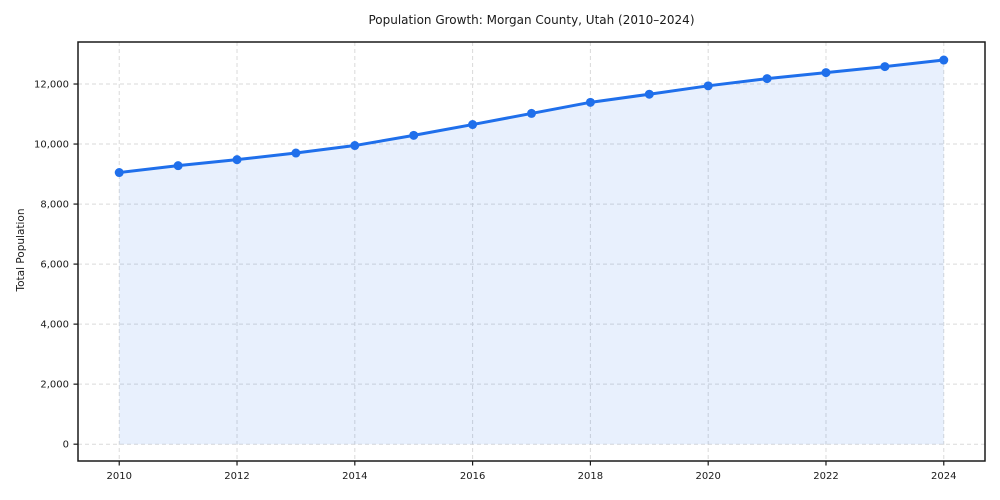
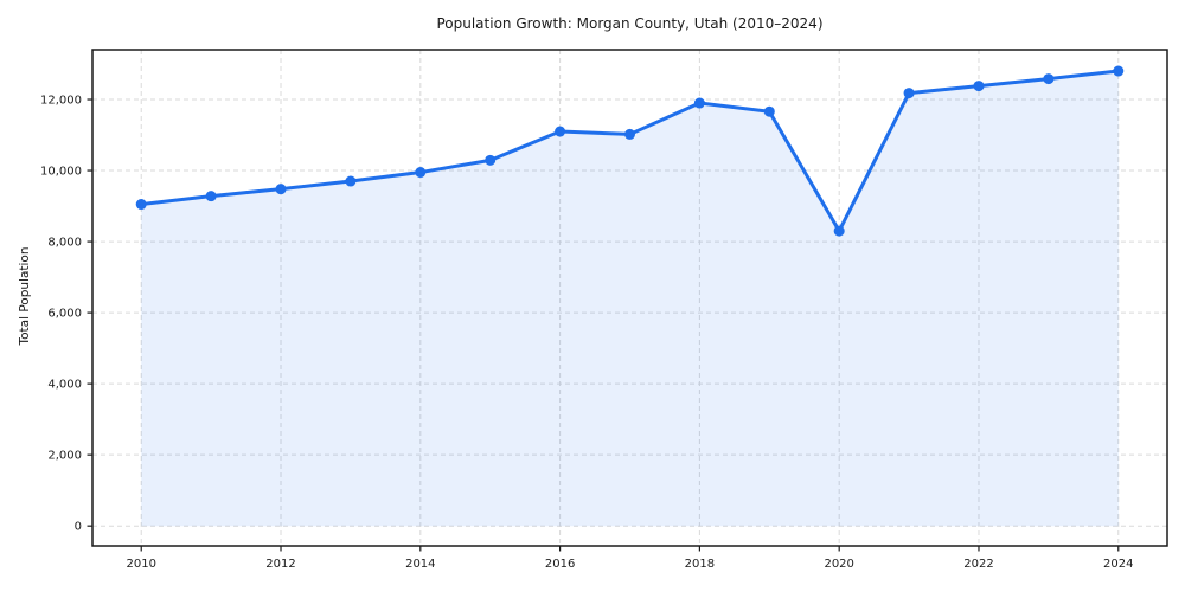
2016: 10600 -> 11100
2018: 11400 -> 11900
2020: 11900 -> 8300
